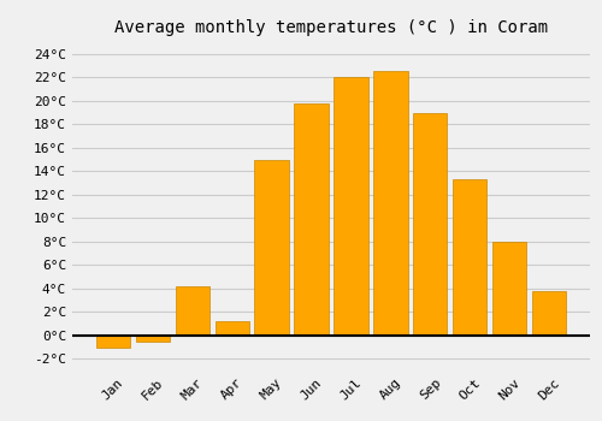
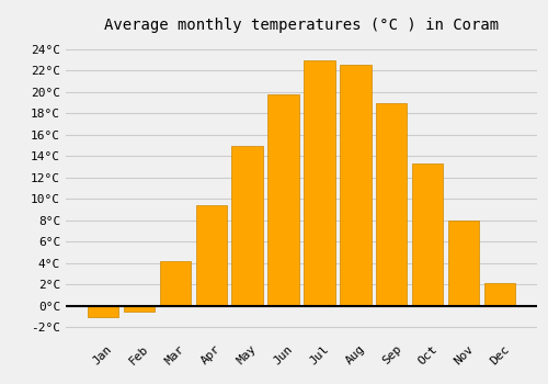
Apr: 1.2°C -> 9.4°C
Jul: 22.0°C -> 23.0°C
Dec: 3.8°C -> 2.1°C
